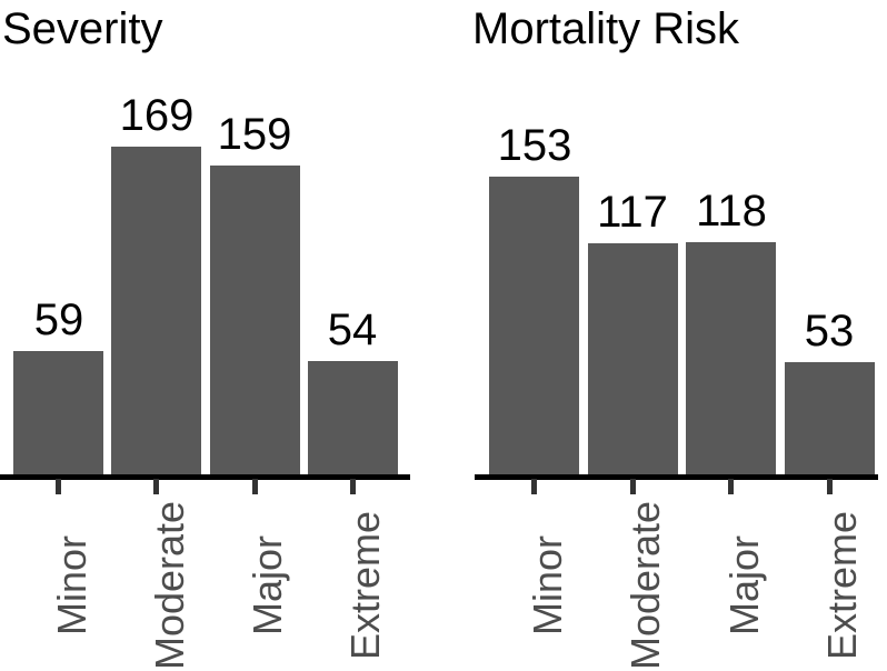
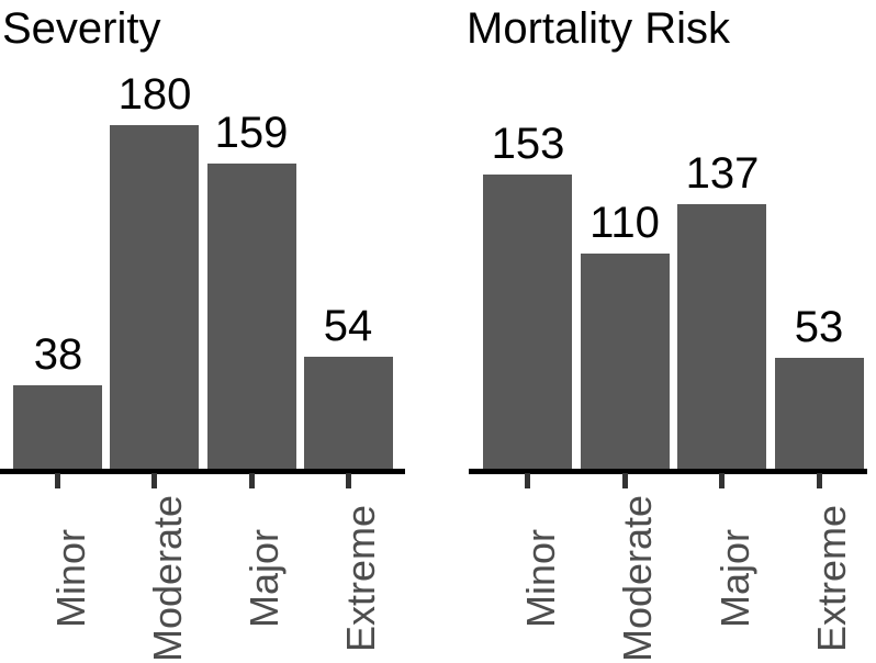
Severity/Minor: 59 -> 38
Severity/Moderate: 169 -> 180
Mortality Risk/Moderate: 117 -> 110
Mortality Risk/Major: 118 -> 137
